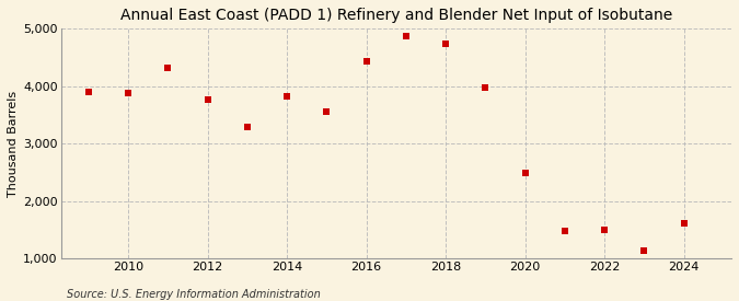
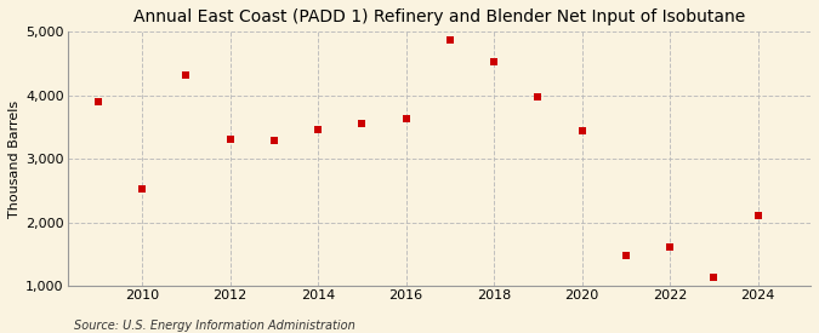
2010: 3,880 -> 2,520
2012: 3,760 -> 3,300
2014: 3,820 -> 3,460
2016: 4,430 -> 3,640
2018: 4,730 -> 4,520
2020: 2,480 -> 3,440
2022: 1,490 -> 1,620
2024: 1,620 -> 2,100
